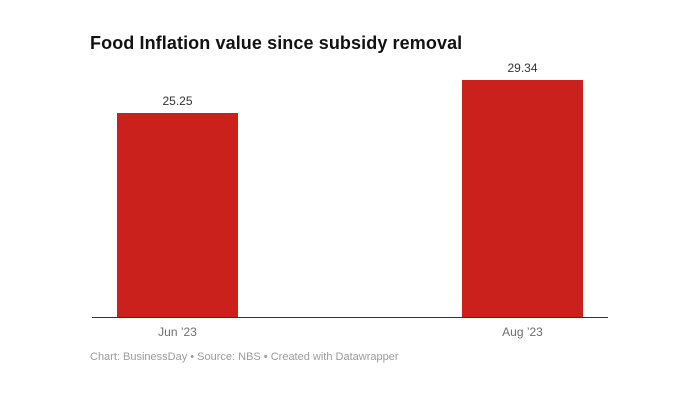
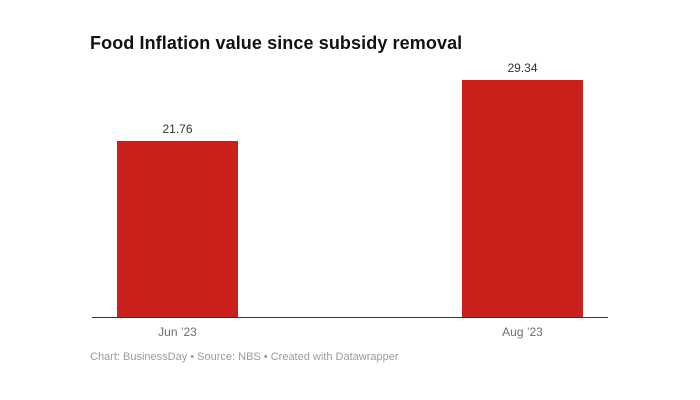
Jun ’23: 25.25 -> 21.76
